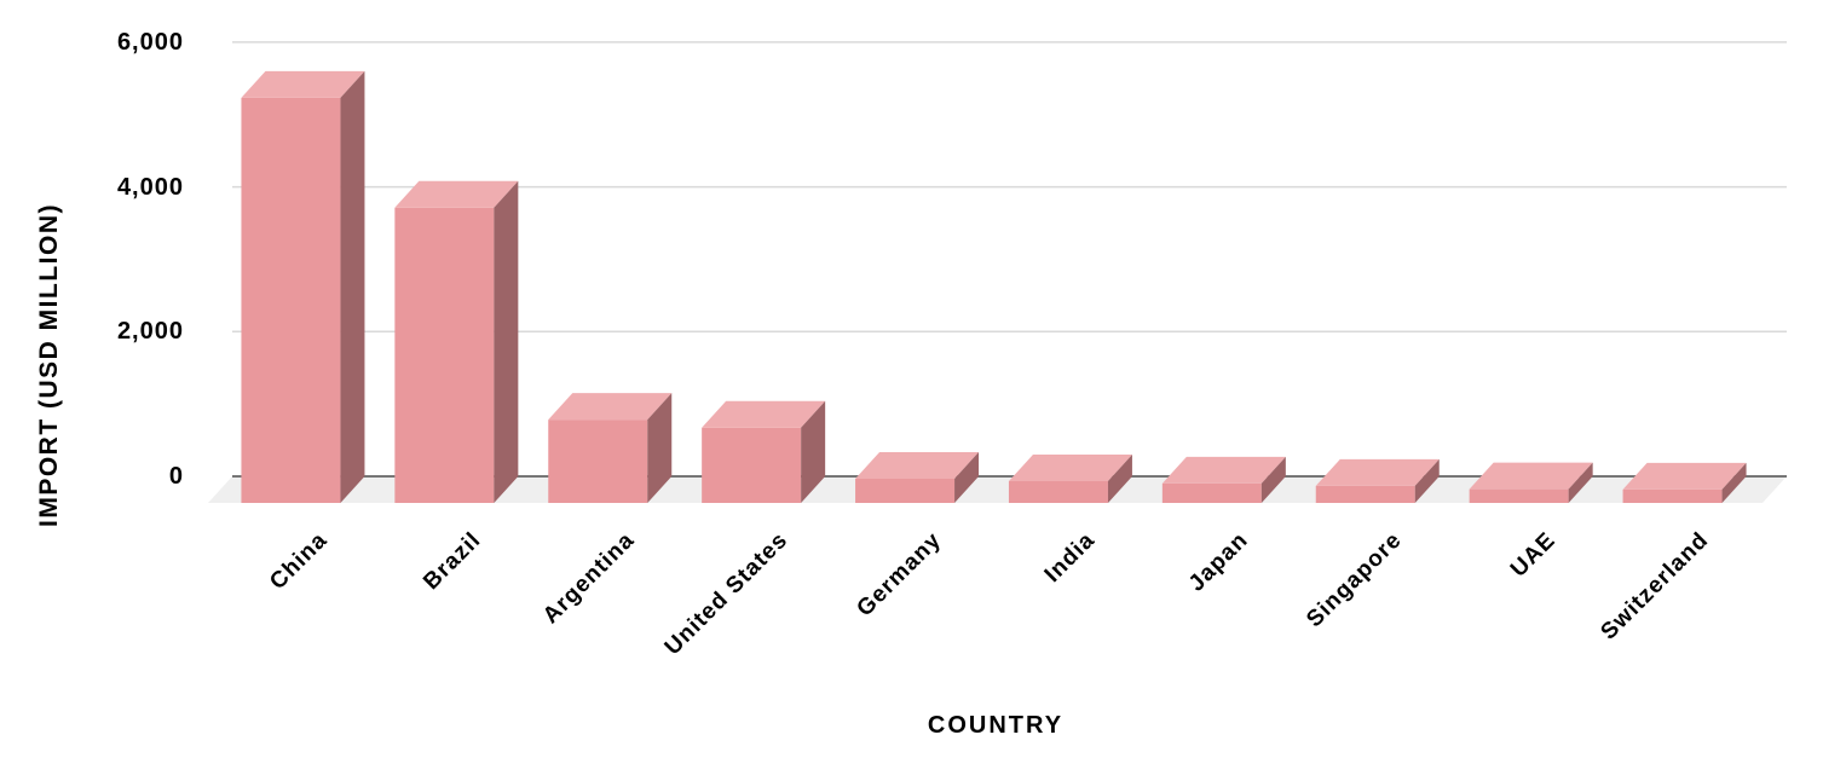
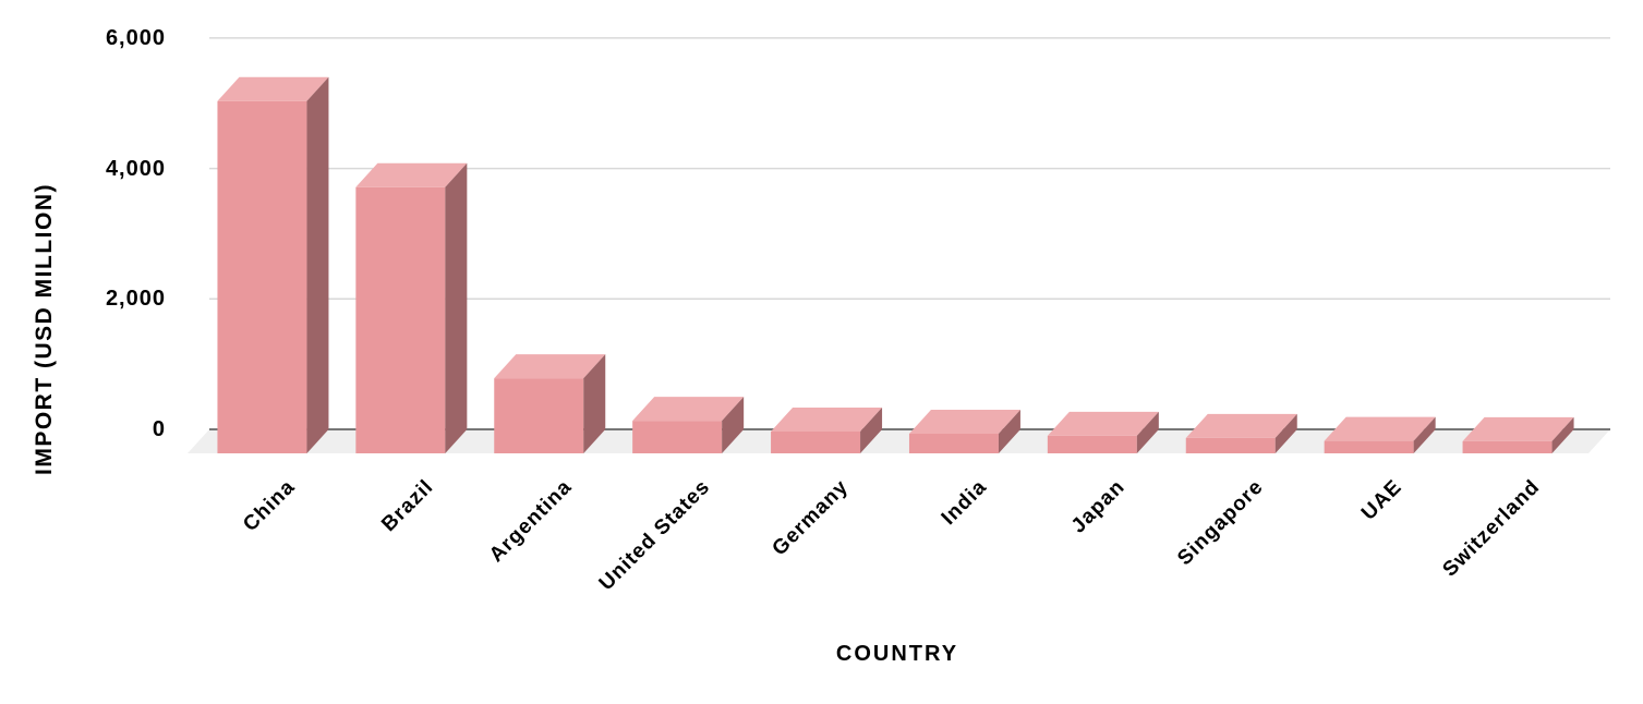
China: 5600 -> 5400
United States: 1000 -> 500
